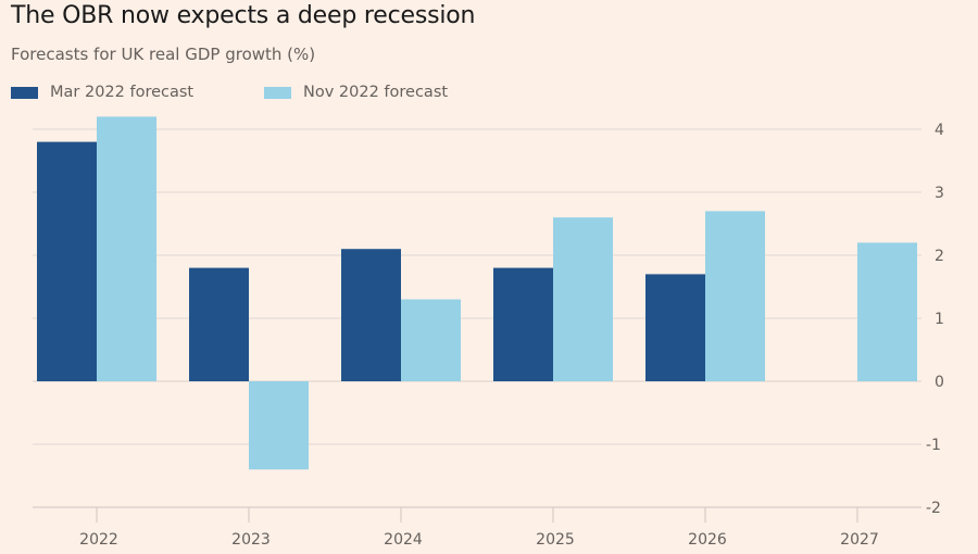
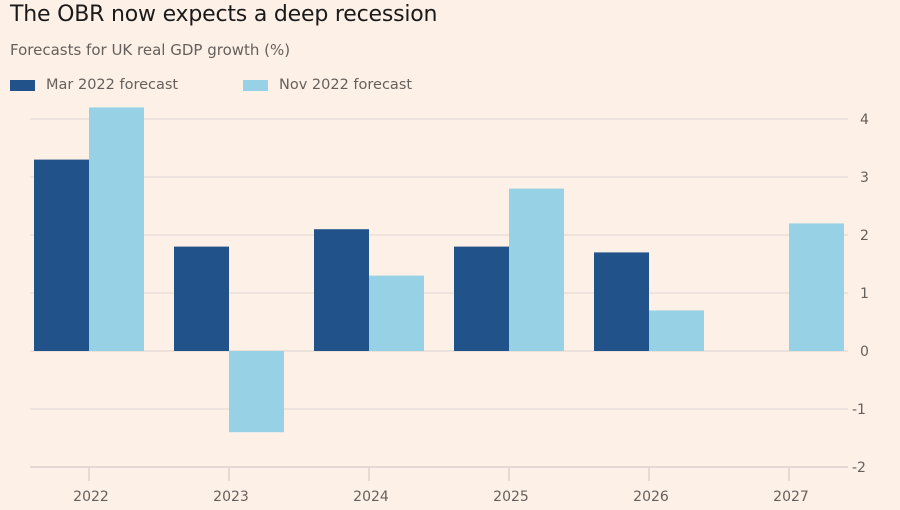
Mar 2022 forecast/2022: 3.8 -> 3.3
Nov 2022 forecast/2025: 2.6 -> 2.8
Nov 2022 forecast/2026: 2.7 -> 0.7
